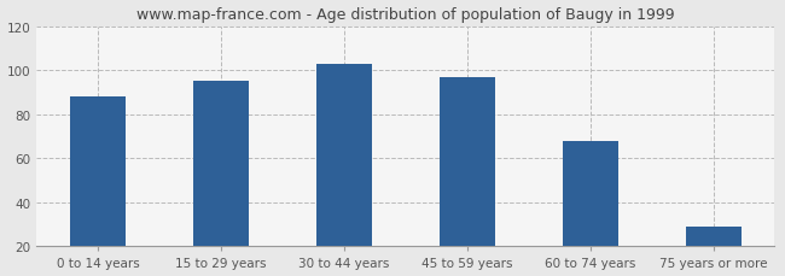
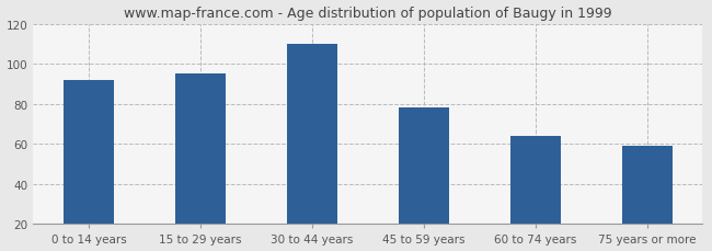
0 to 14 years: 88 -> 92
30 to 44 years: 103 -> 110
45 to 59 years: 97 -> 78
60 to 74 years: 68 -> 64
75 years or more: 29 -> 59
